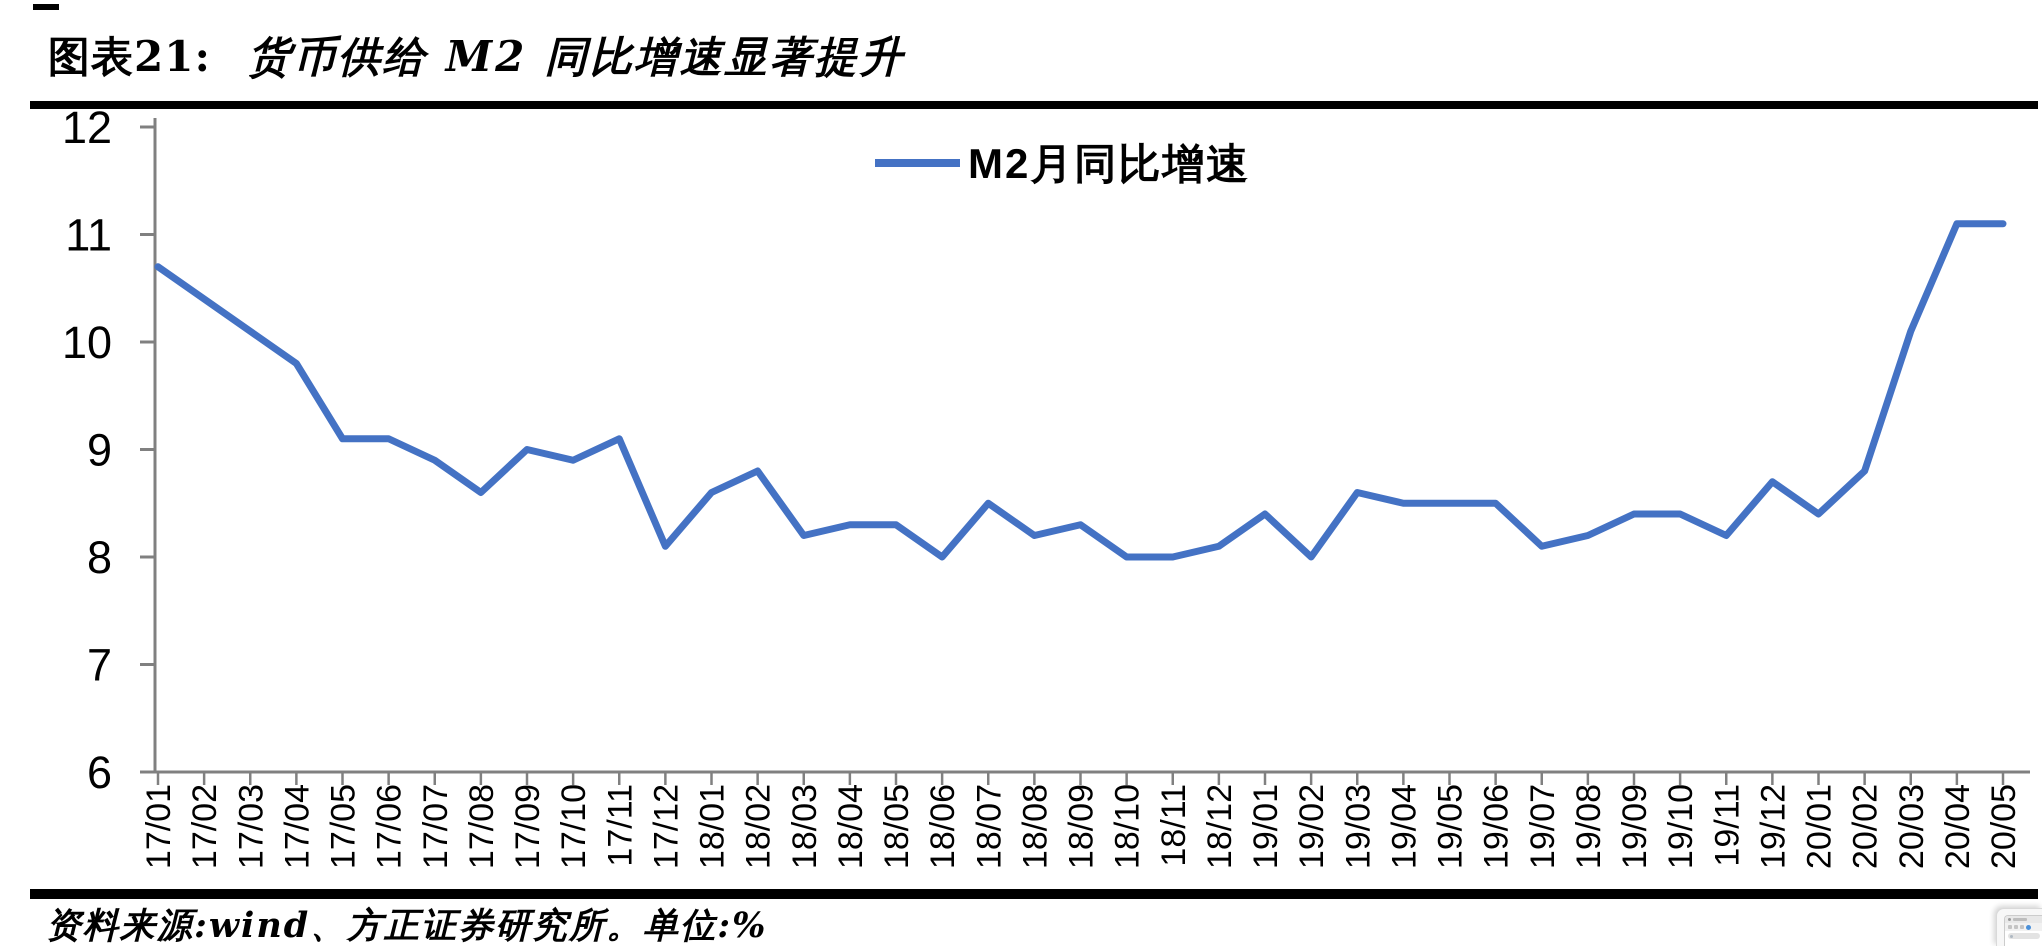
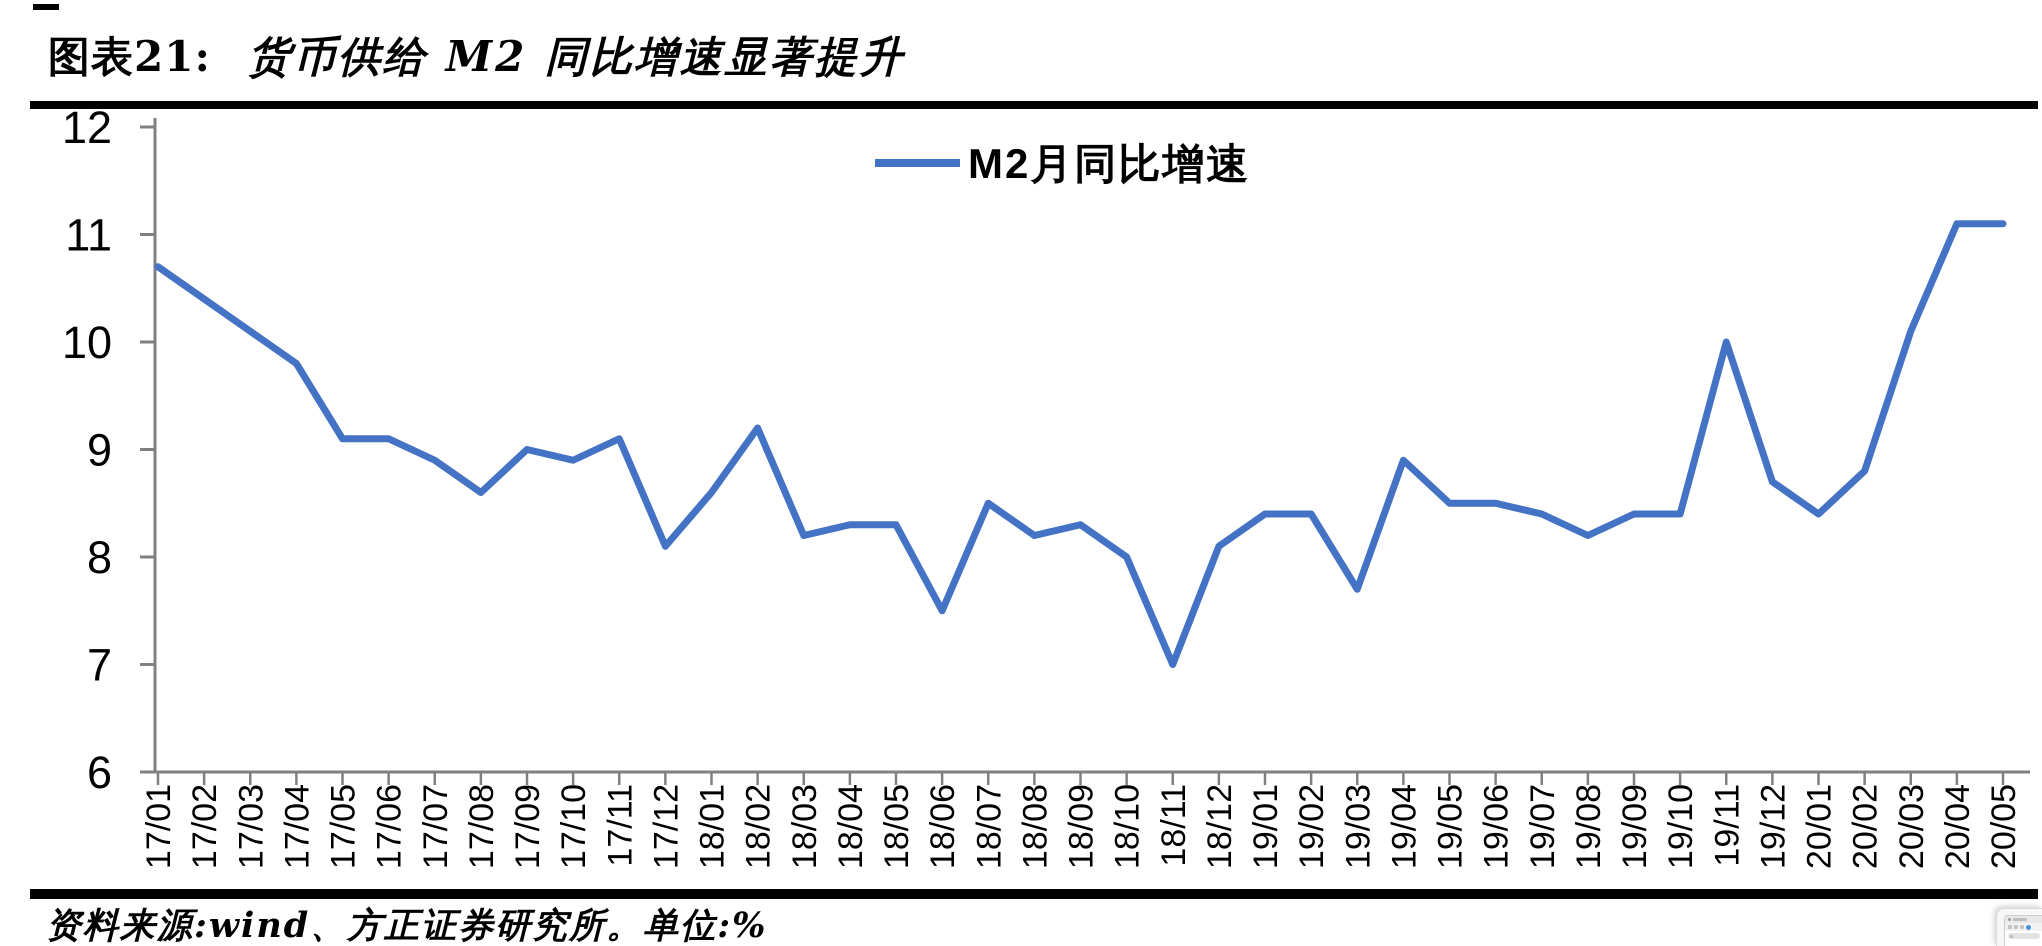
18/02: 8.8 -> 9.2
18/06: 8.0 -> 7.5
18/11: 8.0 -> 7.0
19/02: 8.0 -> 8.4
19/03: 8.6 -> 7.7
19/04: 8.5 -> 8.9
19/07: 8.1 -> 8.4
19/11: 8.2 -> 10.0
